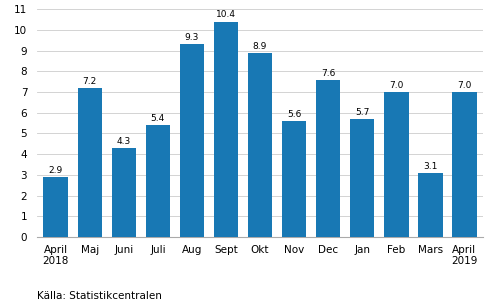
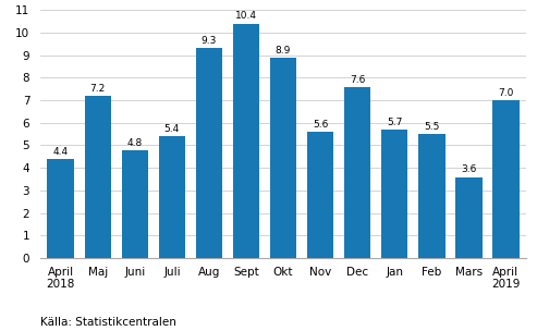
April 2018: 2.9 -> 4.4
Juni: 4.3 -> 4.8
Feb: 7.0 -> 5.5
Mars: 3.1 -> 3.6
